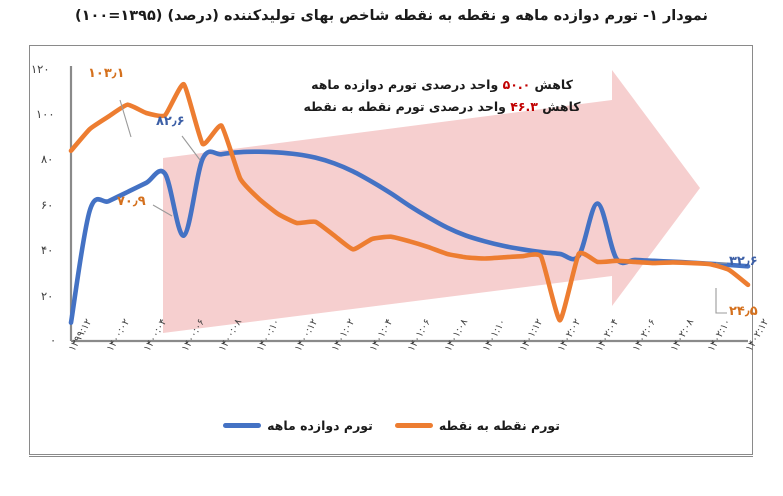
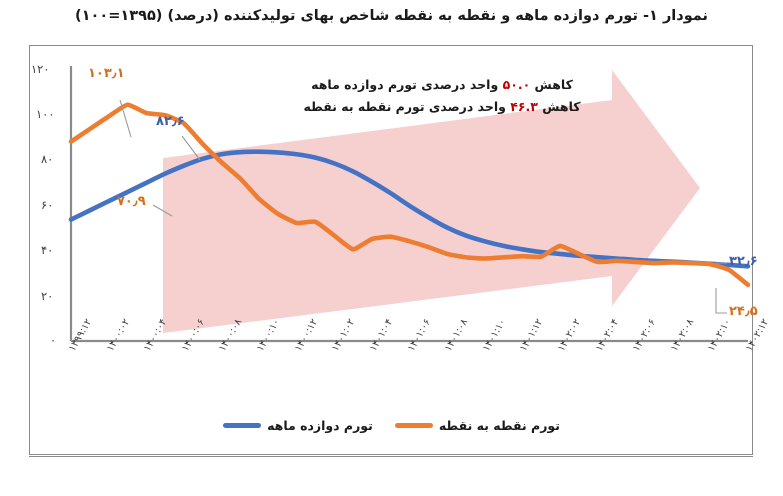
تورم دوازده ماهه/۱۳۹۹:۱۲: 8 -> 53
تورم نقطه به نقطه/۱۳۹۹:۱۲: 83 -> 87
تورم دوازده ماهه/۱۴۰۰:۰۶: 46 -> 76
تورم نقطه به نقطه/۱۴۰۰:۰۶: 112 -> 95
تورم نقطه به نقطه/۱۴۰۰:۰۸: 94 -> 78
تورم نقطه به نقطه/۱۴۰۲:۰۲: 9 -> 42
تورم دوازده ماهه/۱۴۰۲:۰۴: 60 -> 37
